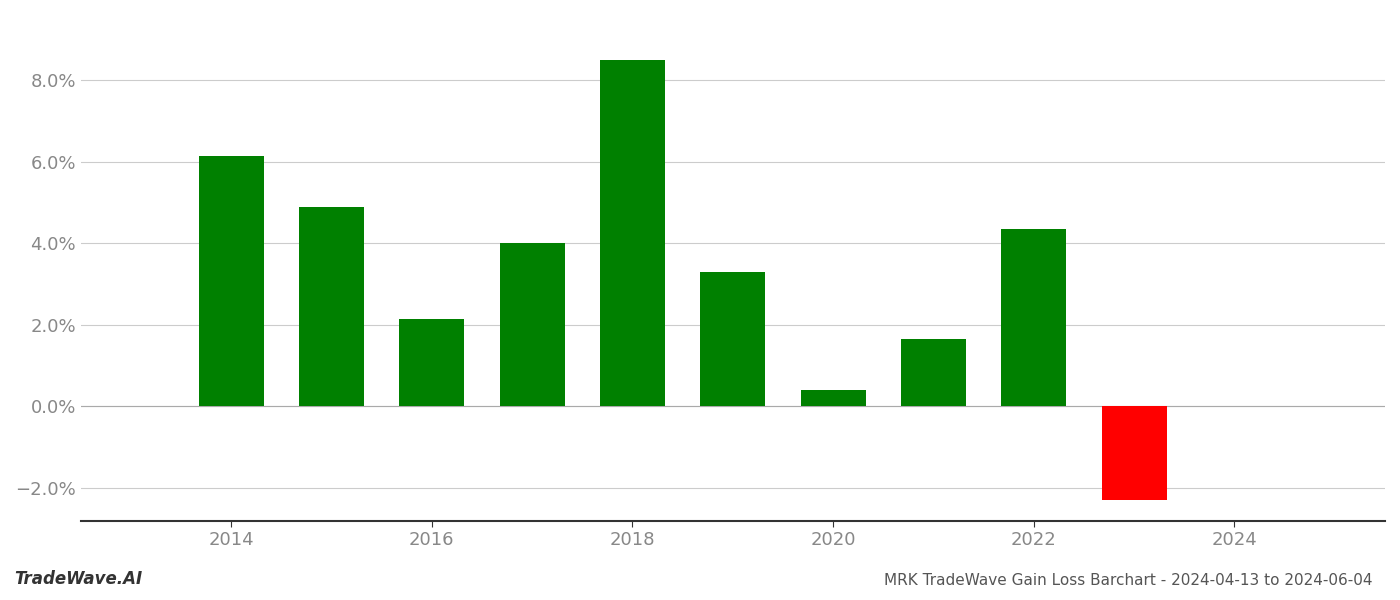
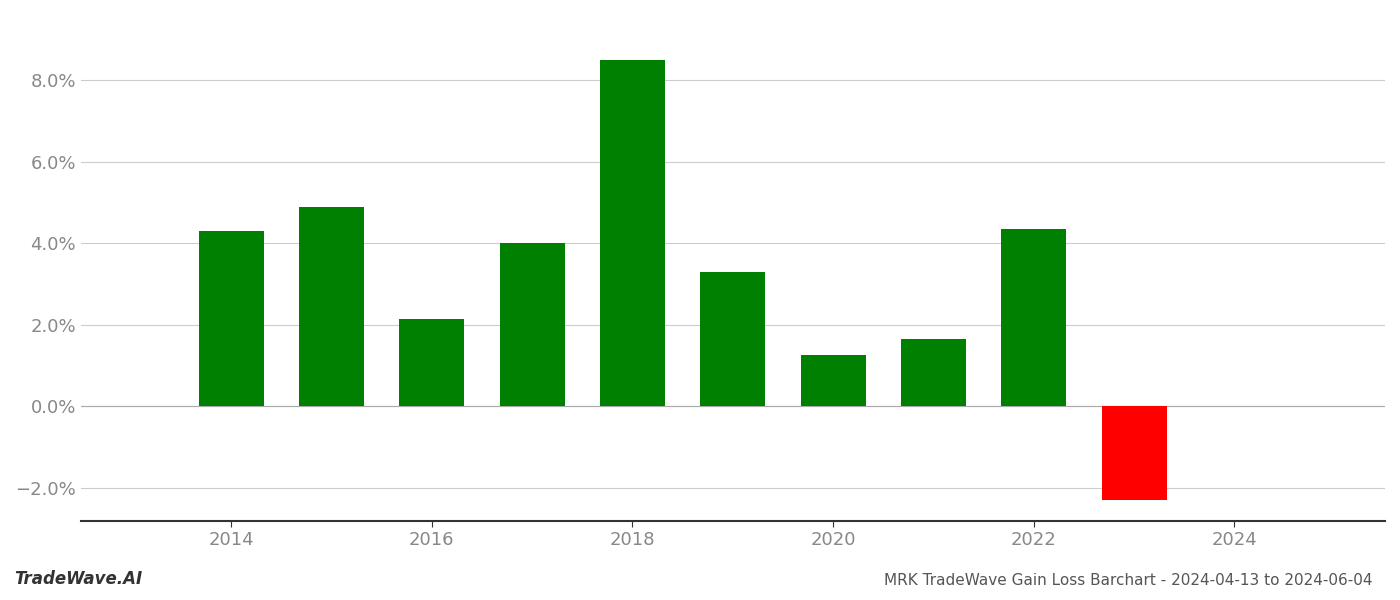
2014: 6.15% -> 4.30%
2020: 0.40% -> 1.25%
